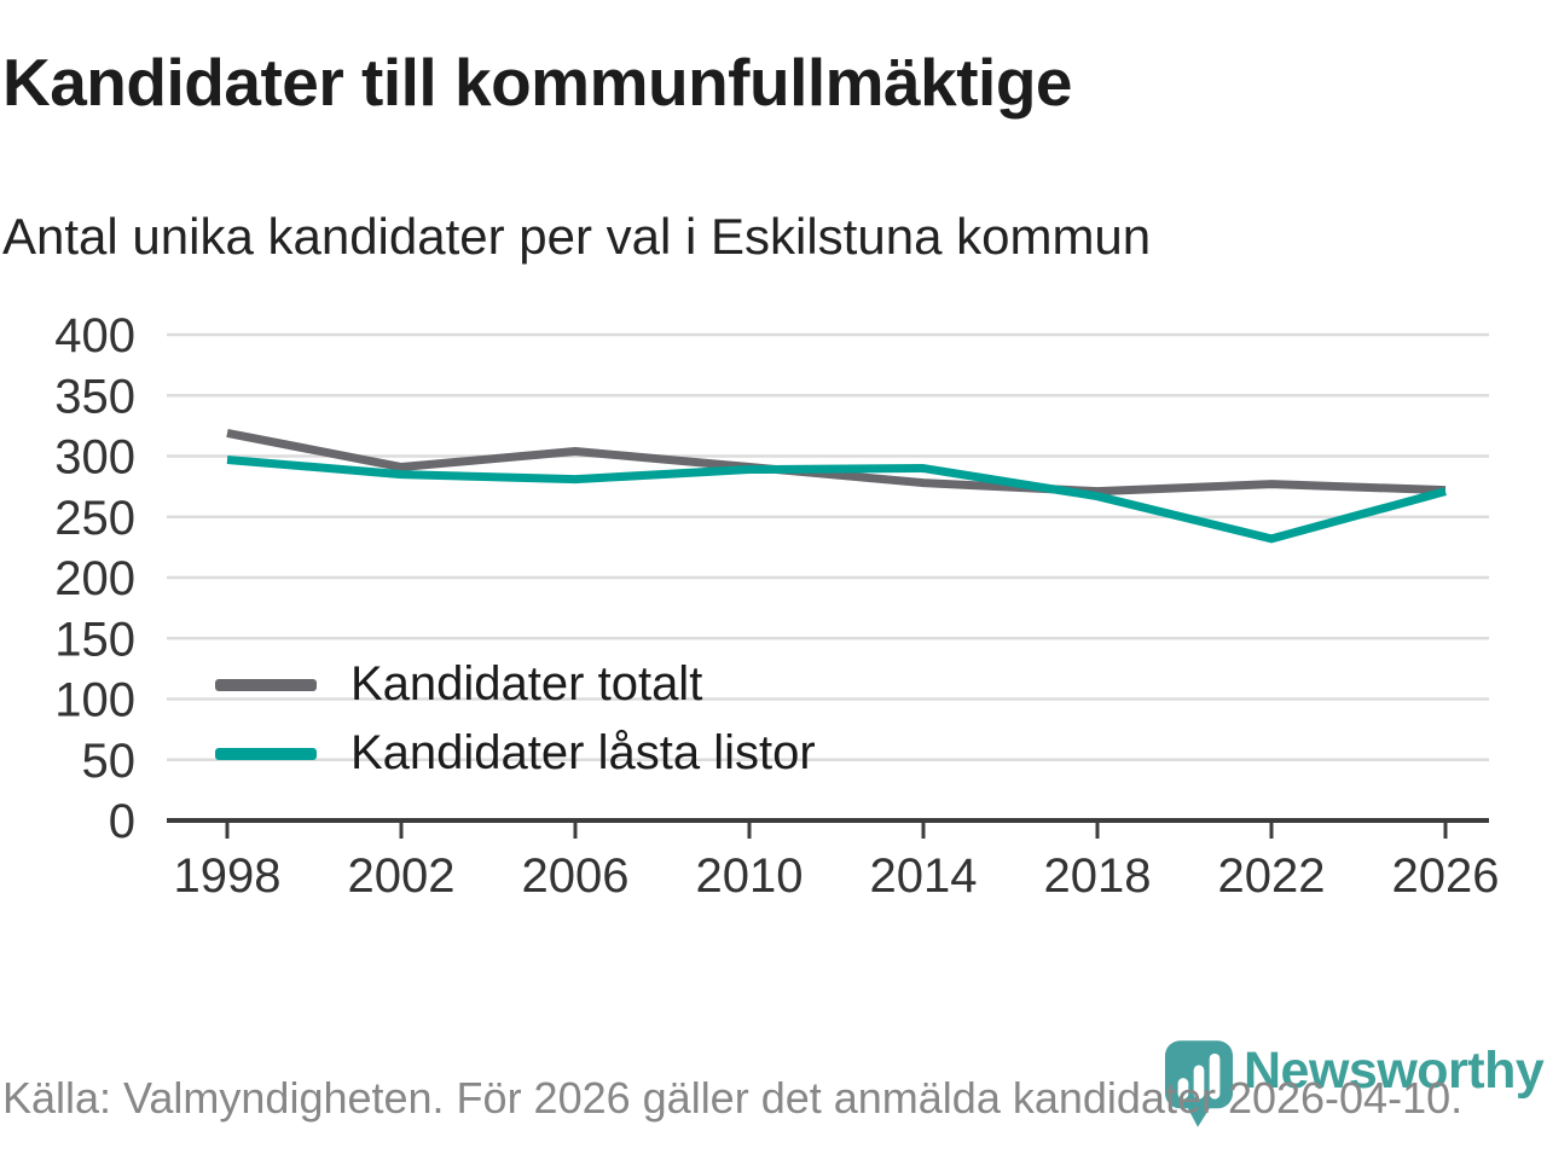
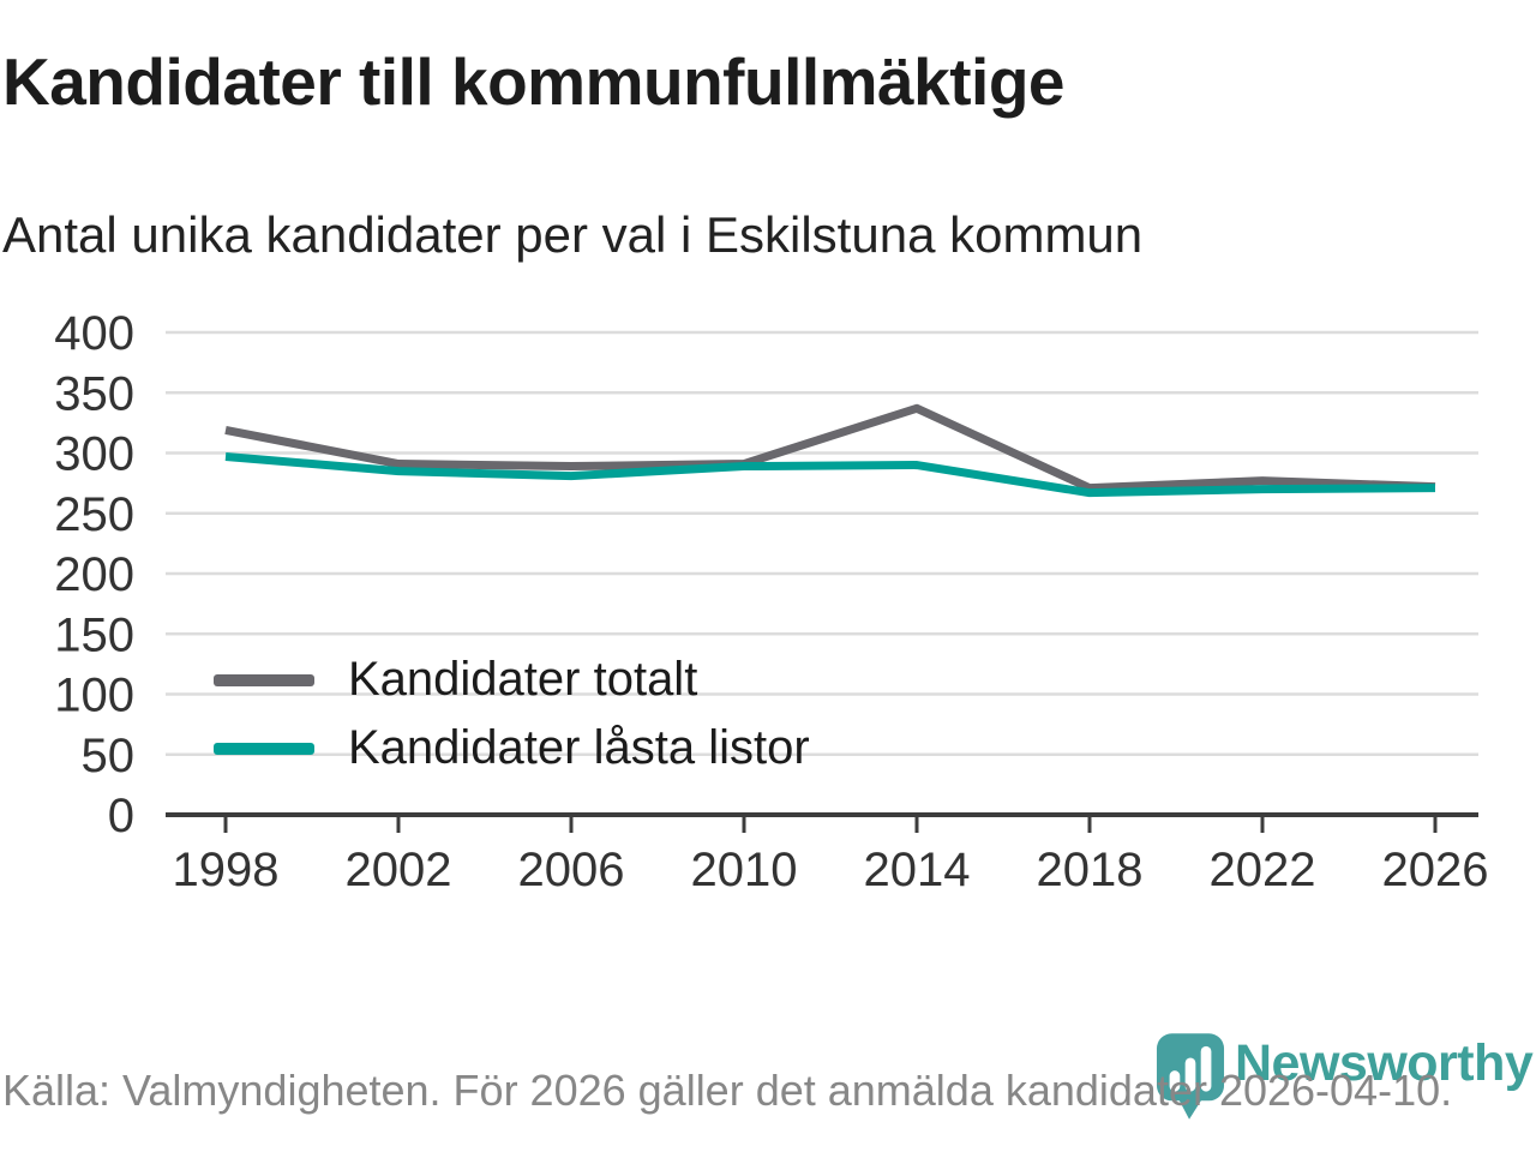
Kandidater totalt/2006: 304 -> 289
Kandidater totalt/2014: 278 -> 337
Kandidater låsta listor/2022: 232 -> 270
